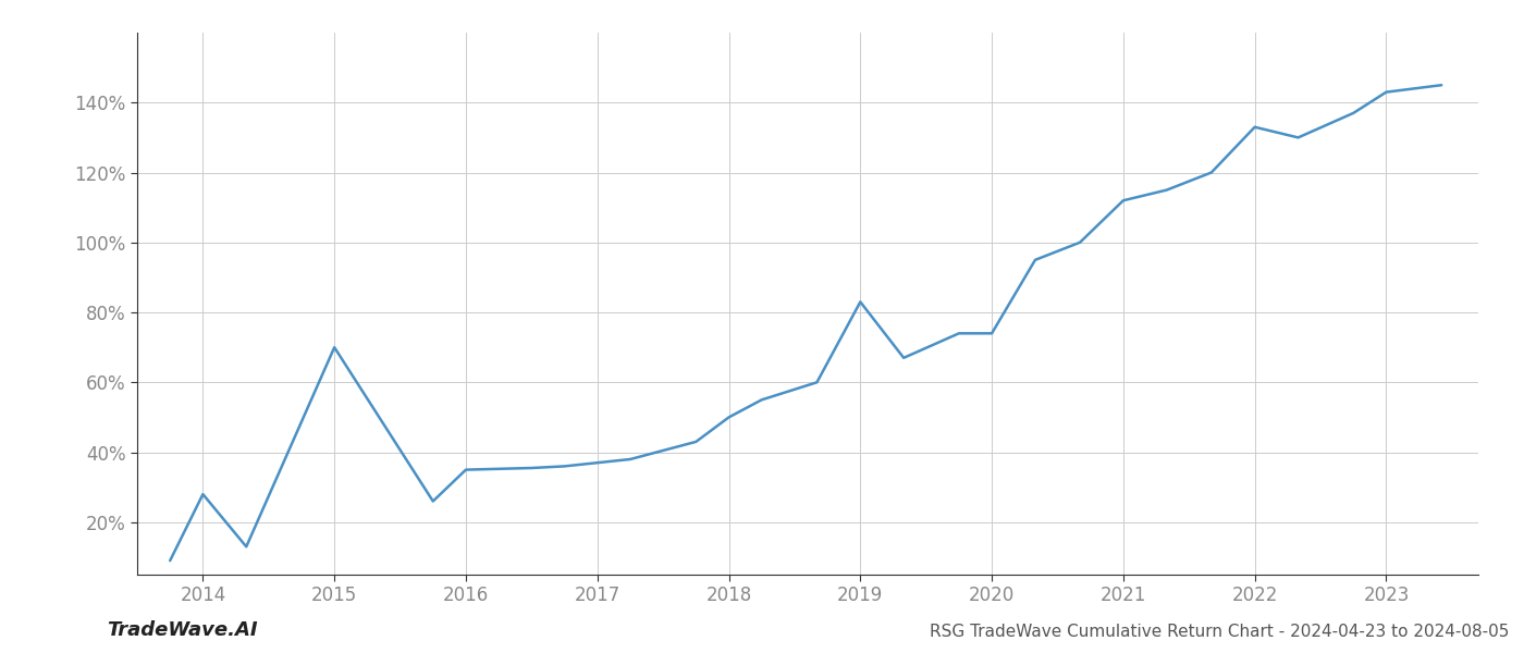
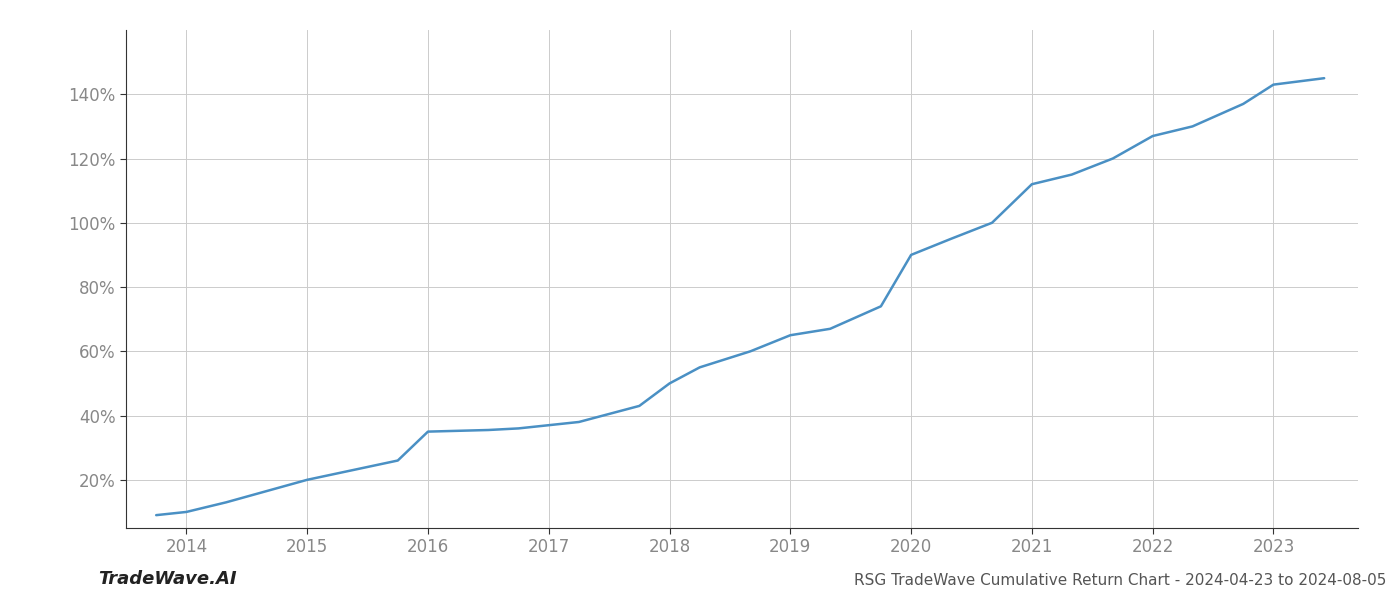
2014: 28.0% -> 10.0%
2015: 70.0% -> 20.0%
2019: 83.0% -> 65.0%
2020: 74.0% -> 90.0%
2022: 133.0% -> 127.0%
